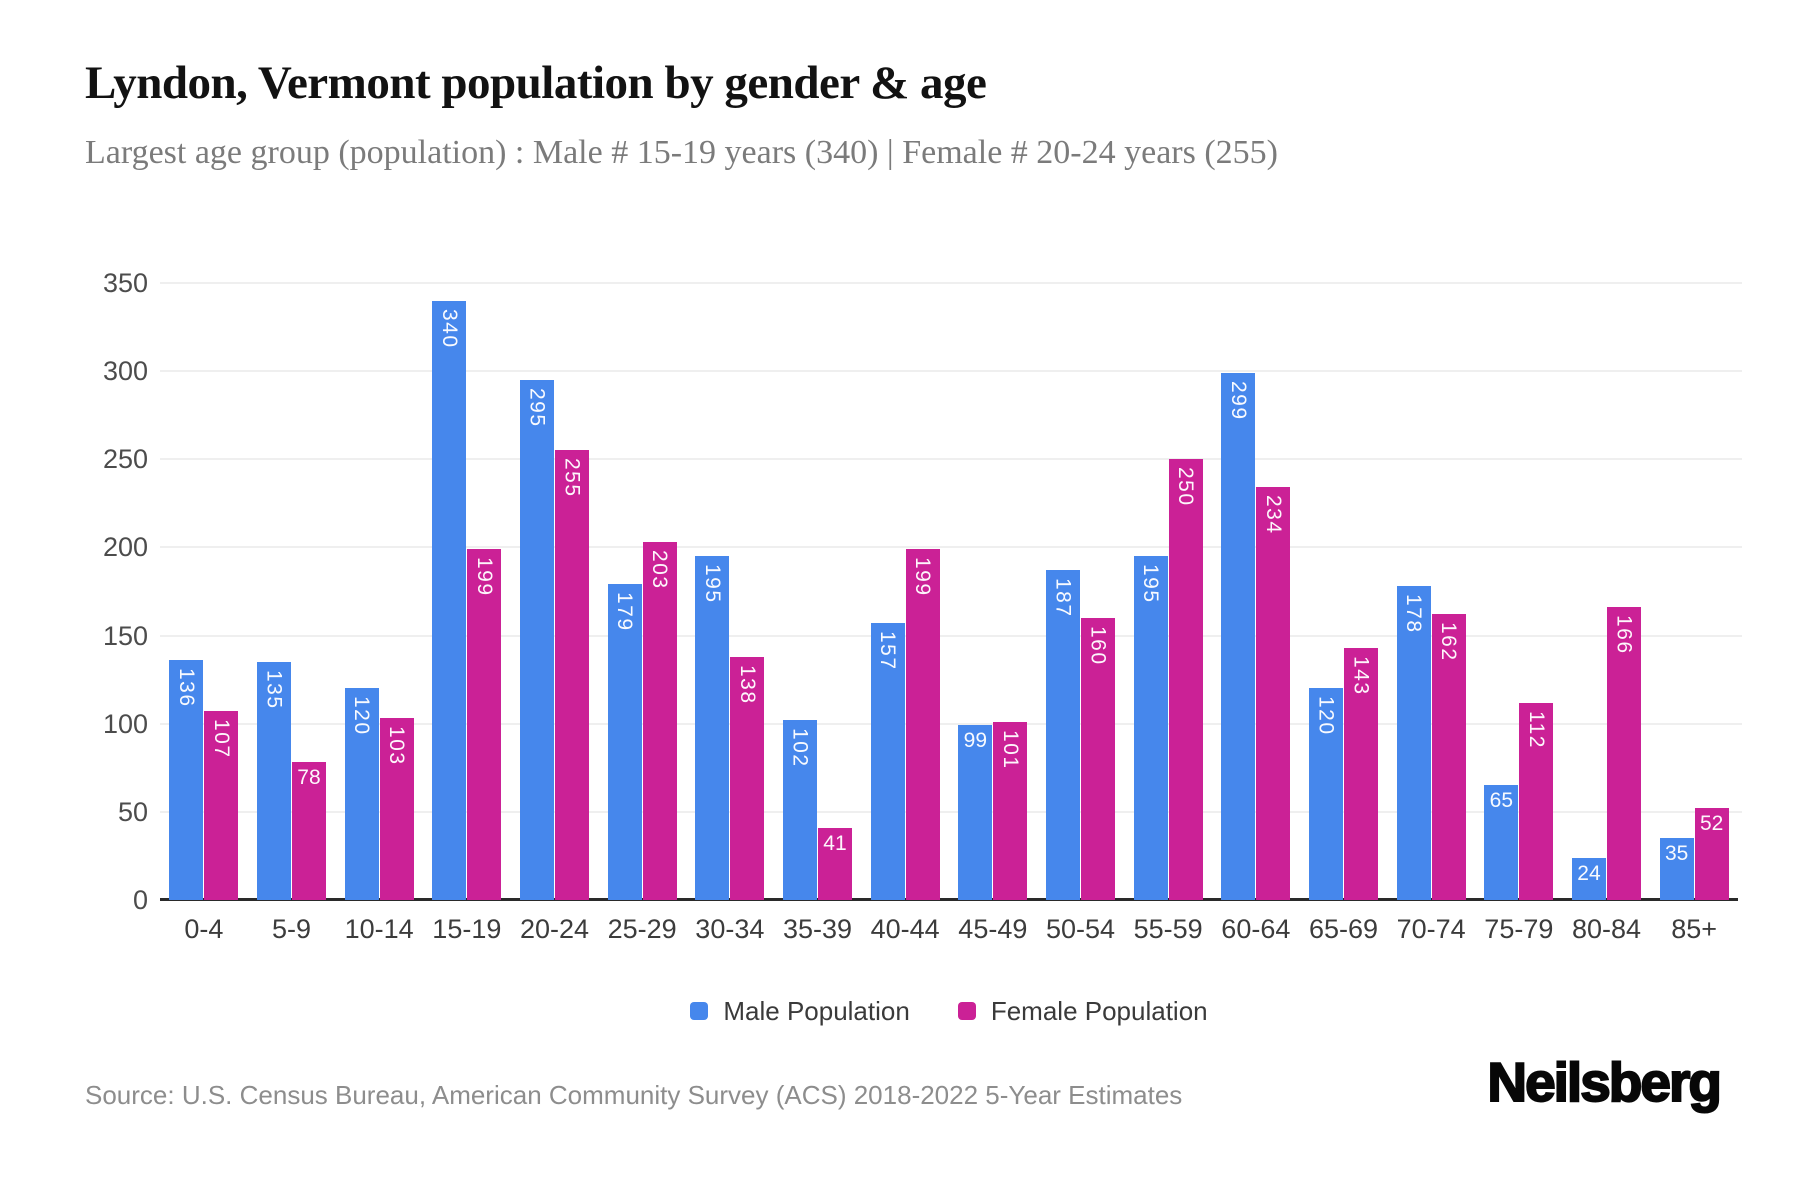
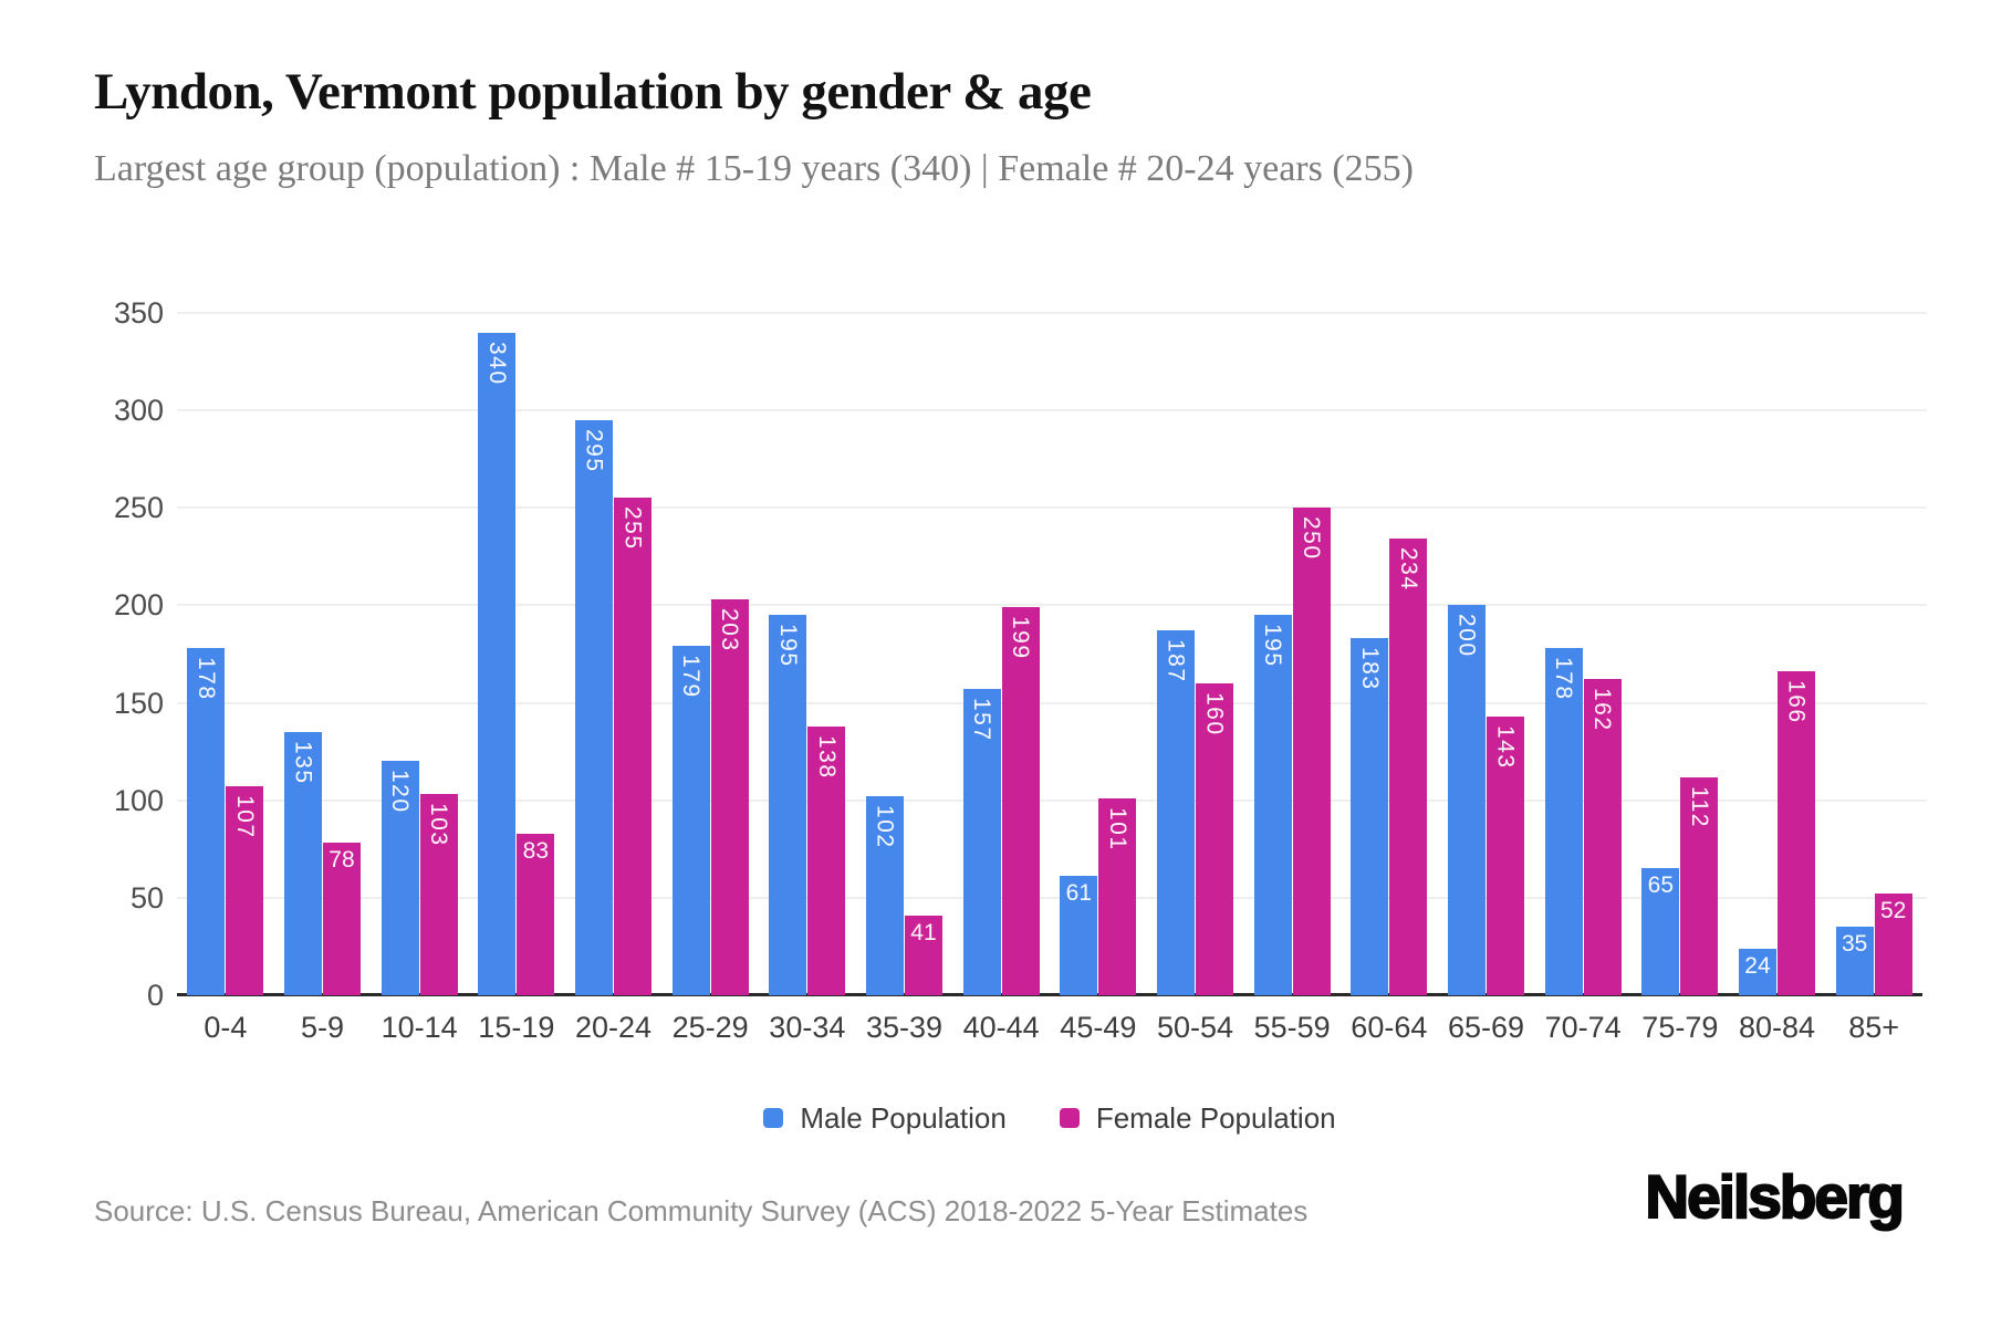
Male Population/0-4: 136 -> 178
Female Population/15-19: 199 -> 83
Male Population/45-49: 99 -> 61
Male Population/60-64: 299 -> 183
Male Population/65-69: 120 -> 200
